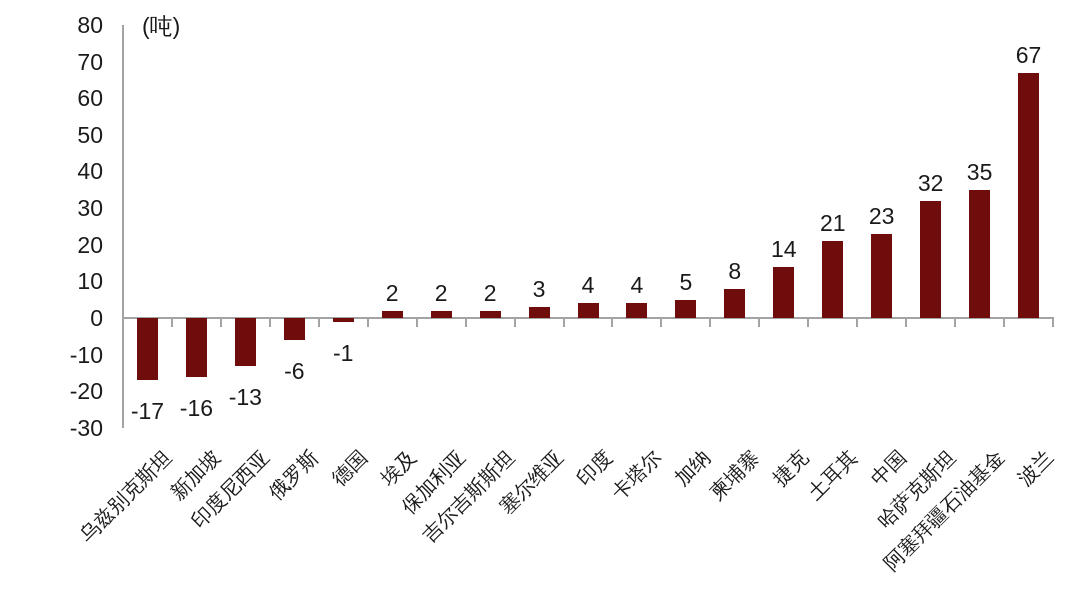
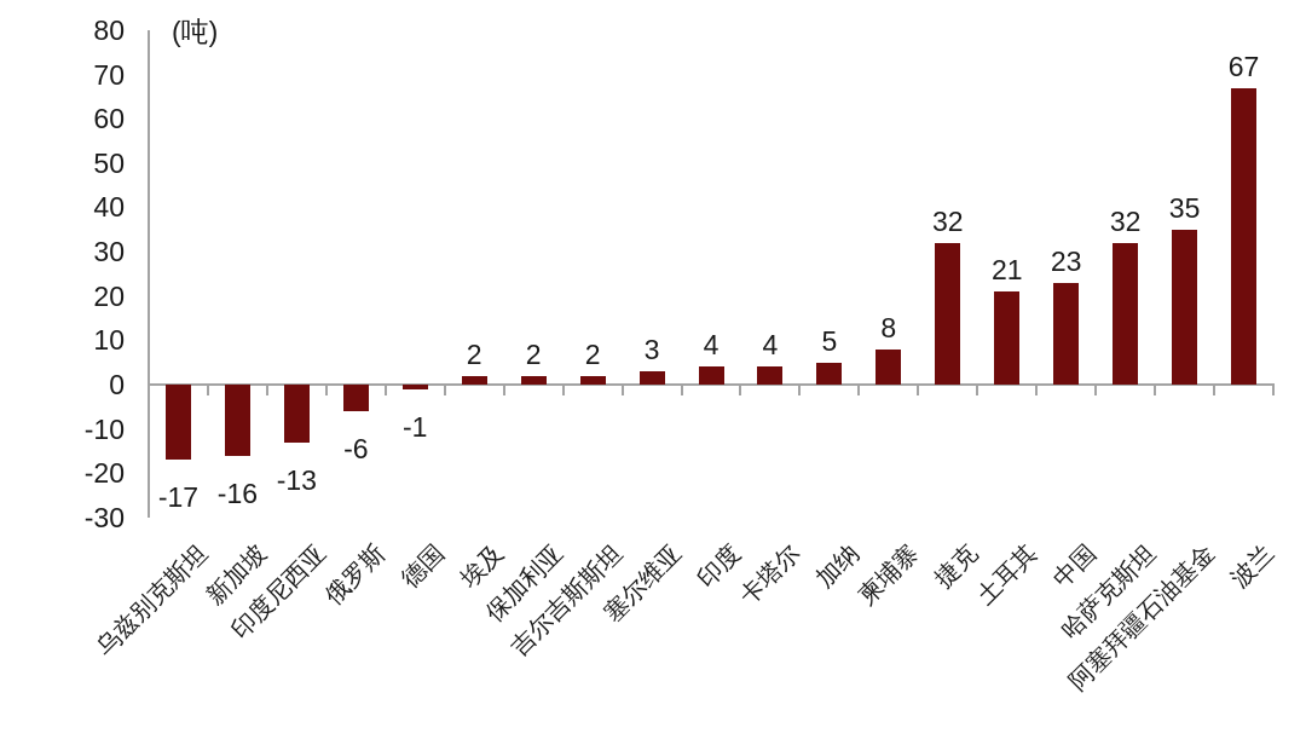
捷克: 14 -> 32
